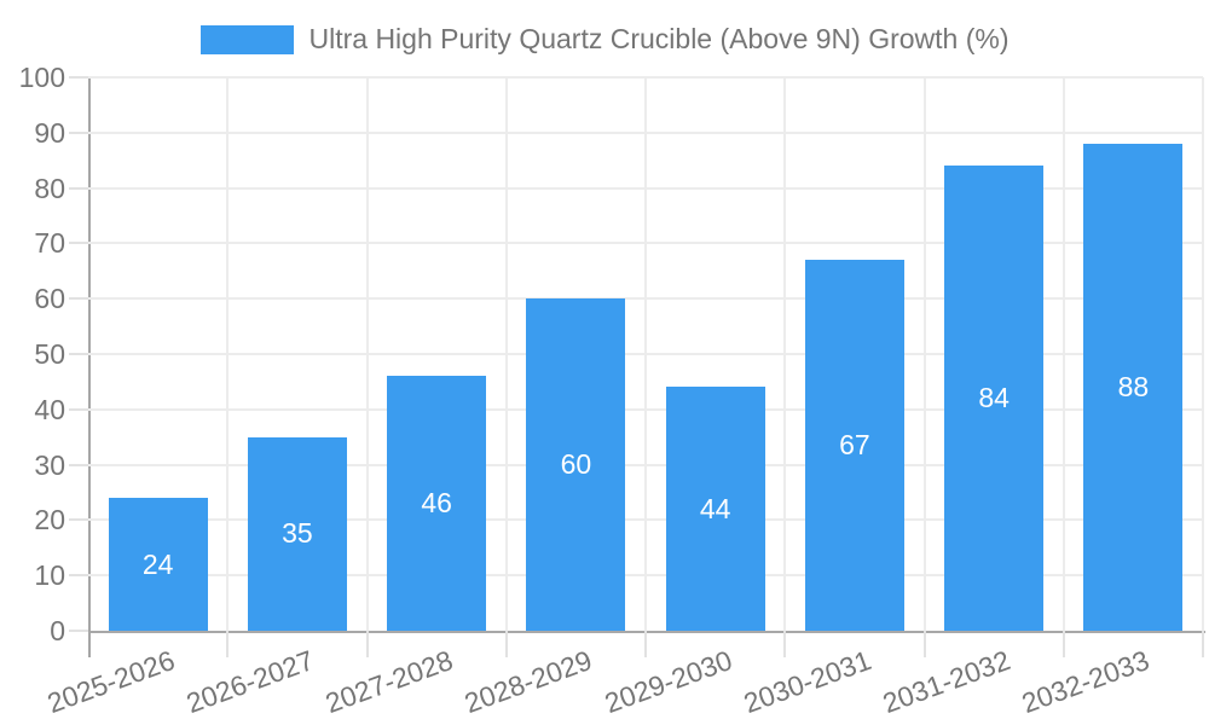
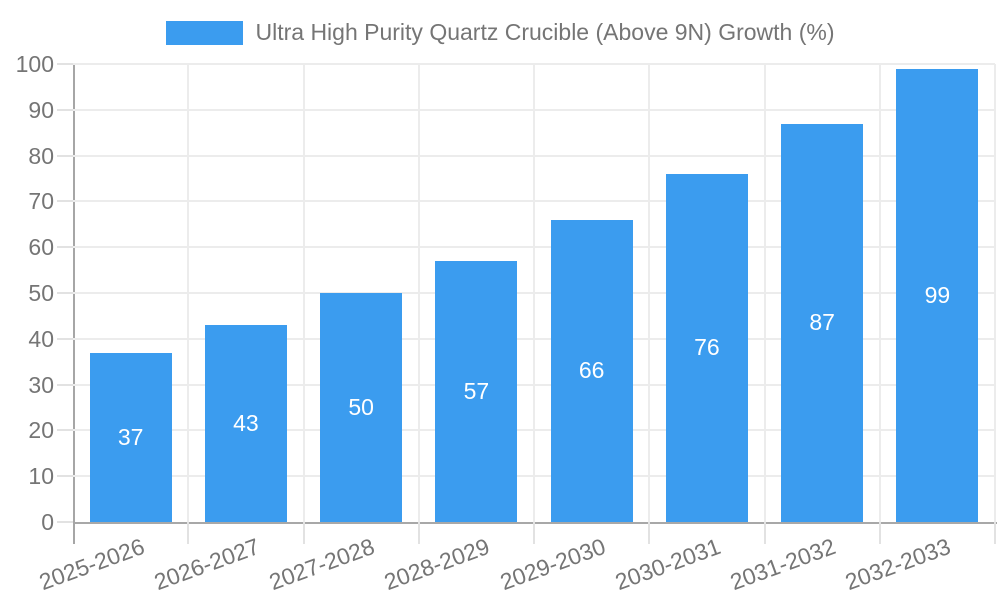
2025-2026: 24 -> 37
2026-2027: 35 -> 43
2027-2028: 46 -> 50
2028-2029: 60 -> 57
2029-2030: 44 -> 66
2030-2031: 67 -> 76
2031-2032: 84 -> 87
2032-2033: 88 -> 99
